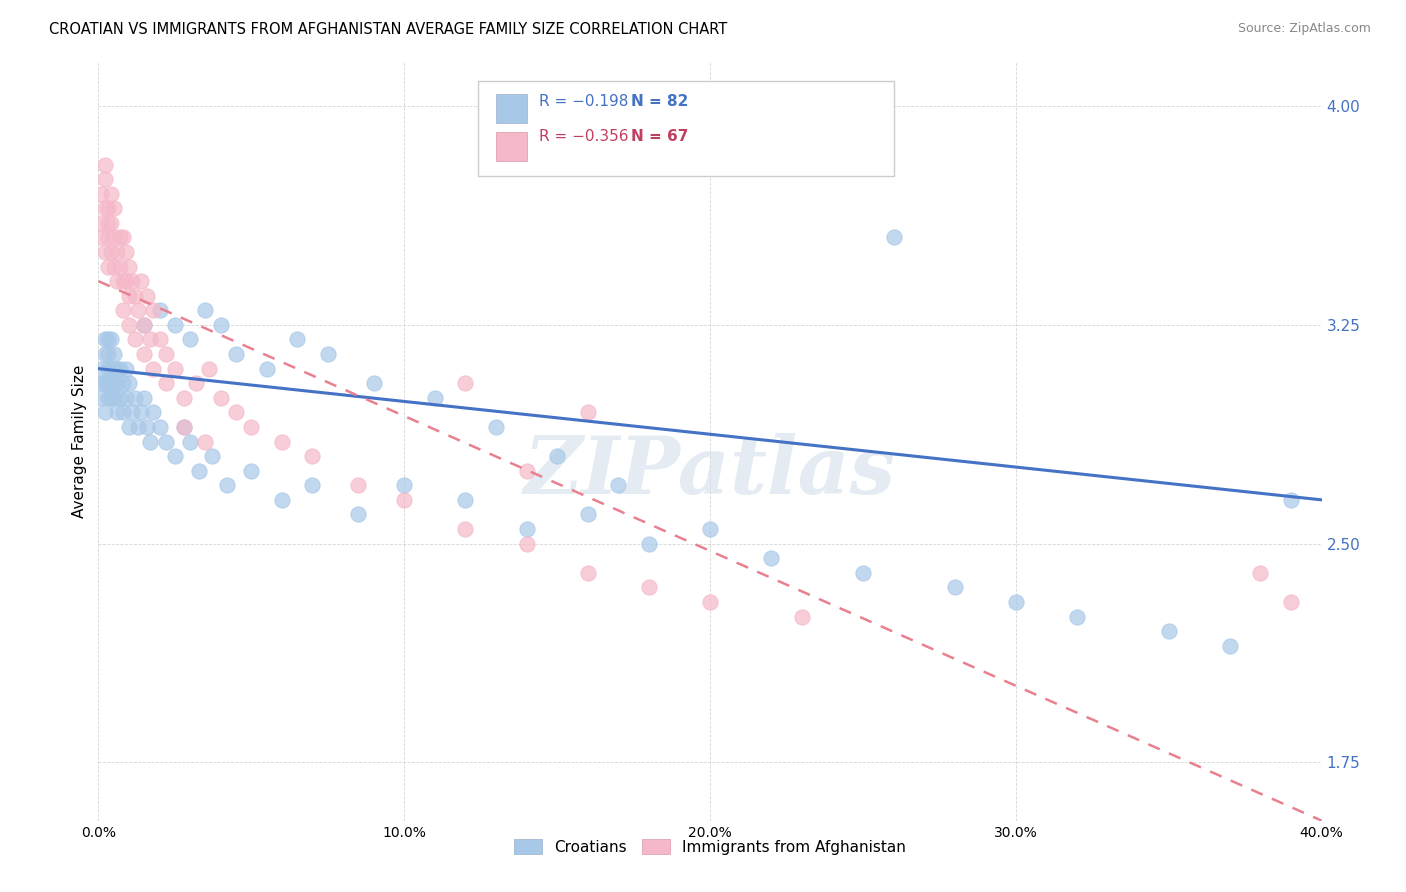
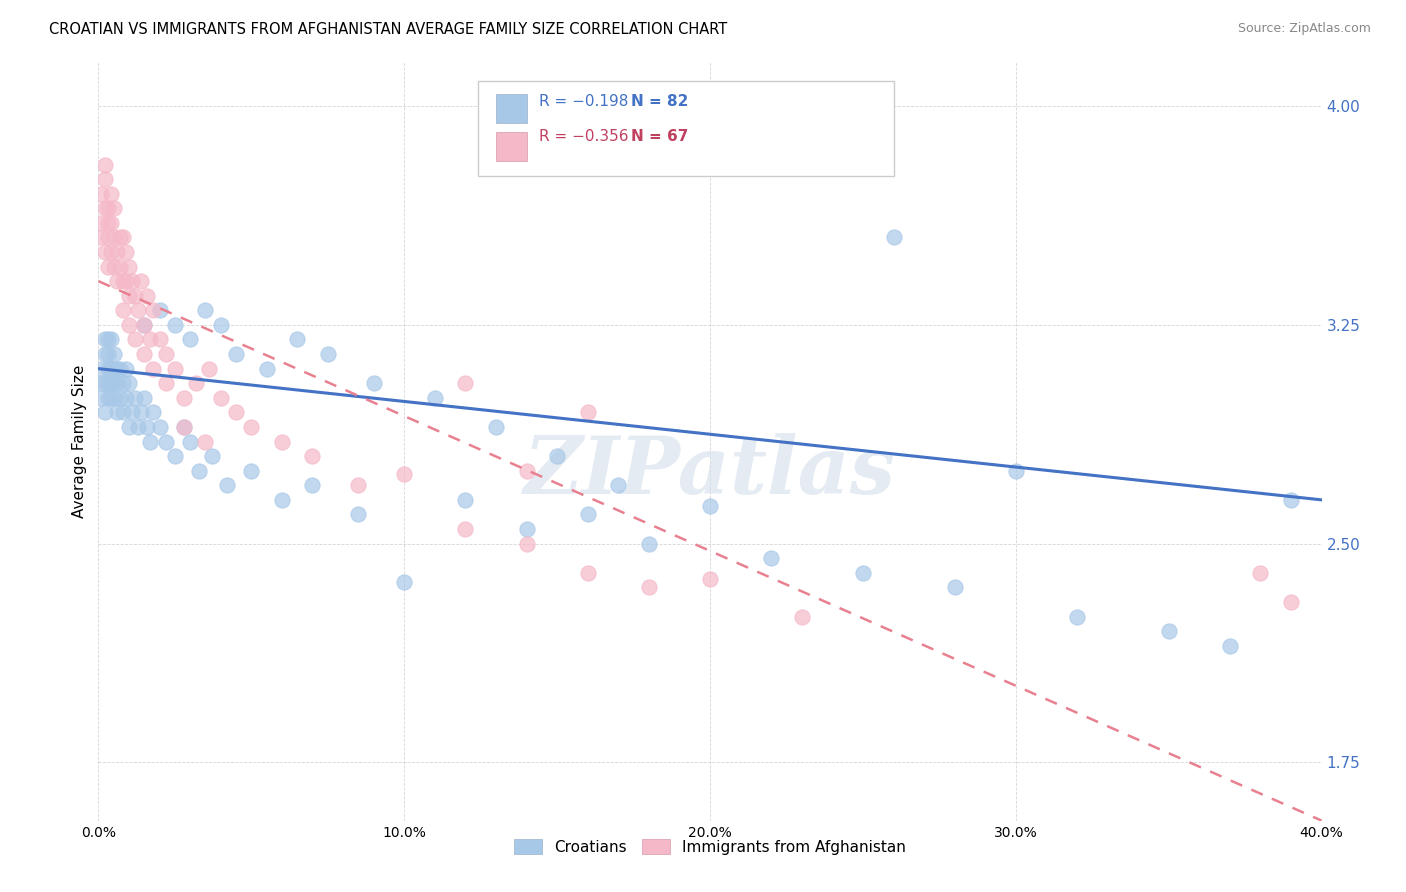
Croatians/10.0%: 2.70 -> 2.37
Immigrants from Afghanistan/10.0%: 2.65 -> 2.74
Croatians/20.0%: 2.55 -> 2.63
Immigrants from Afghanistan/20.0%: 2.30 -> 2.38
Croatians/30.0%: 2.30 -> 2.75
